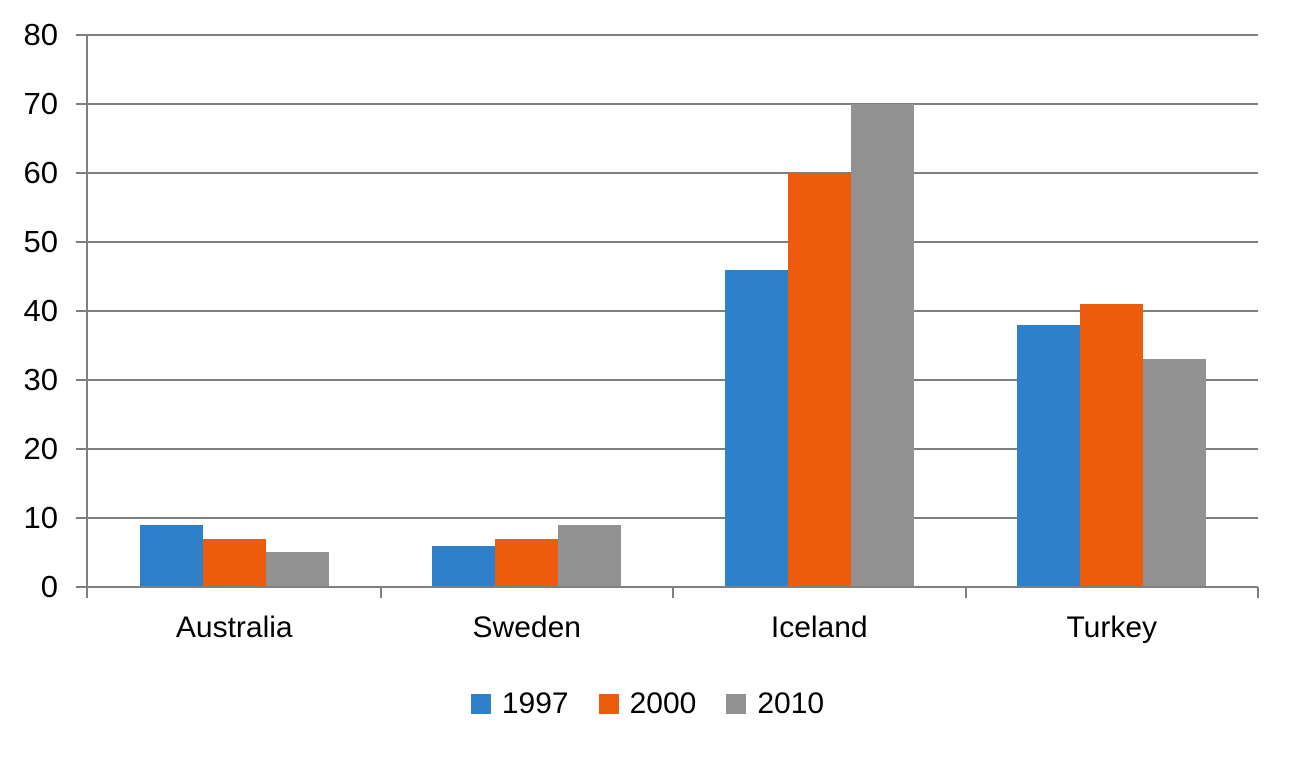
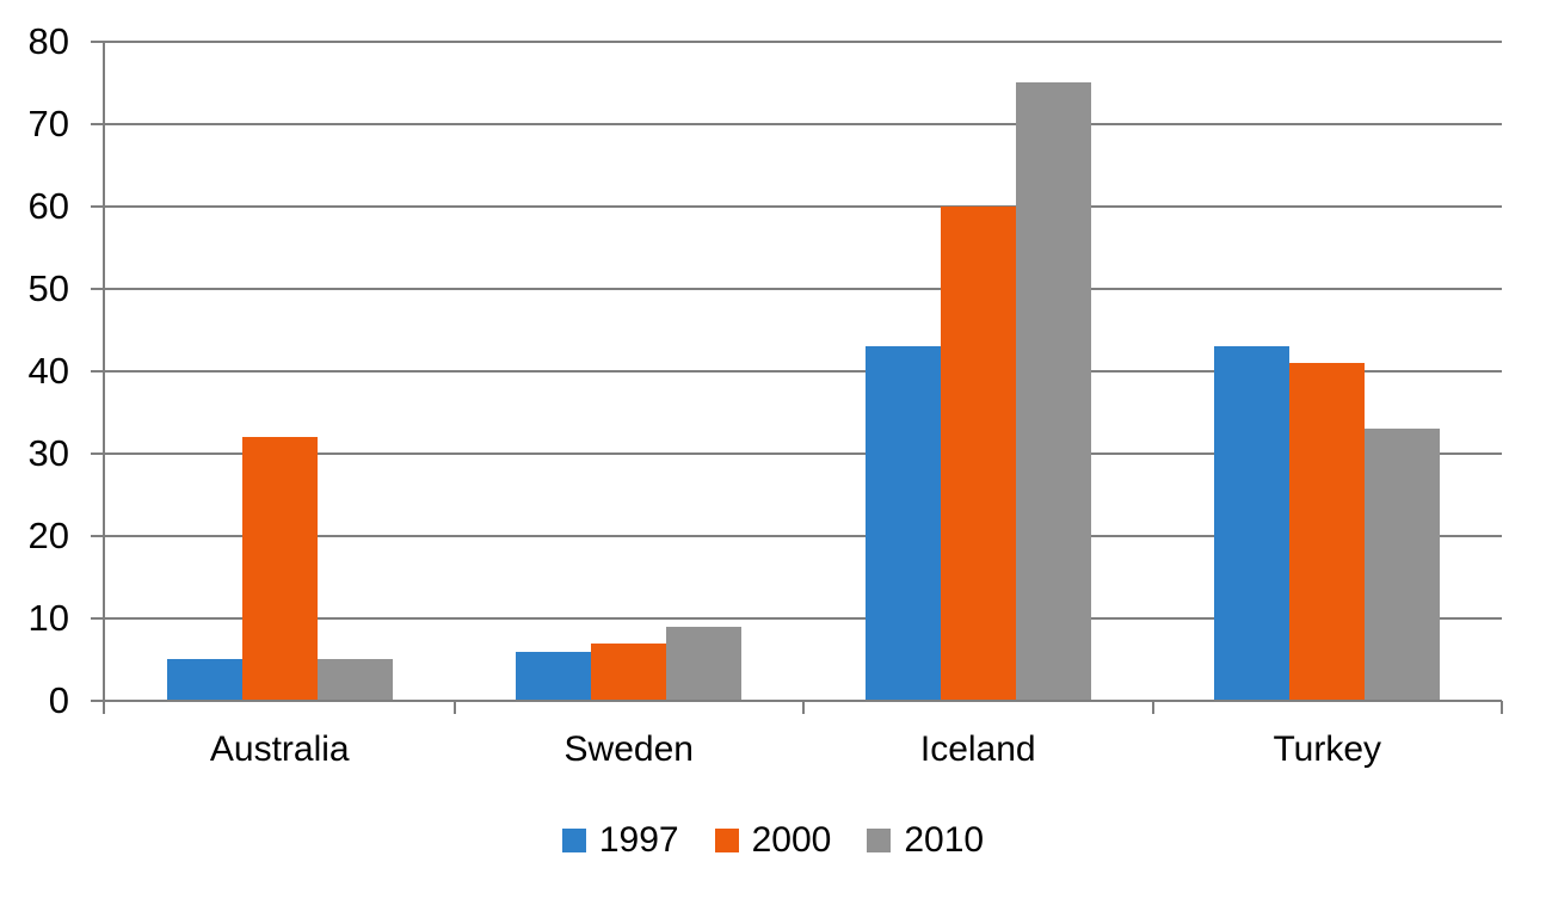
1997/Australia: 9 -> 5
2000/Australia: 7 -> 32
1997/Iceland: 46 -> 43
2010/Iceland: 70 -> 75
1997/Turkey: 38 -> 43
